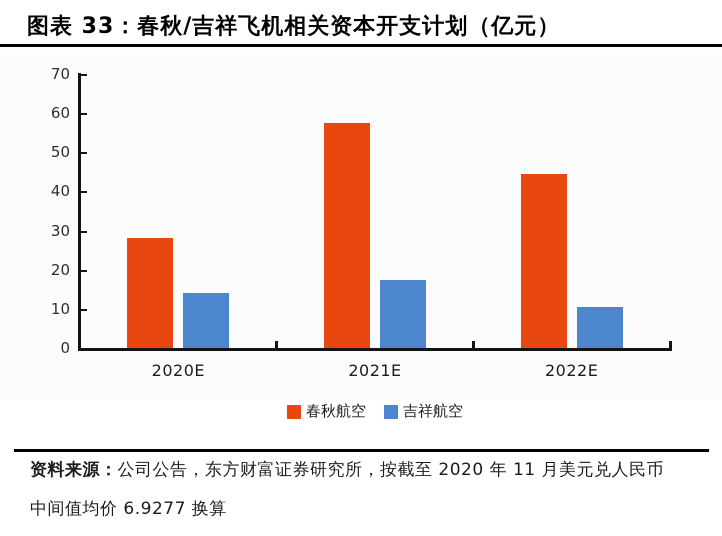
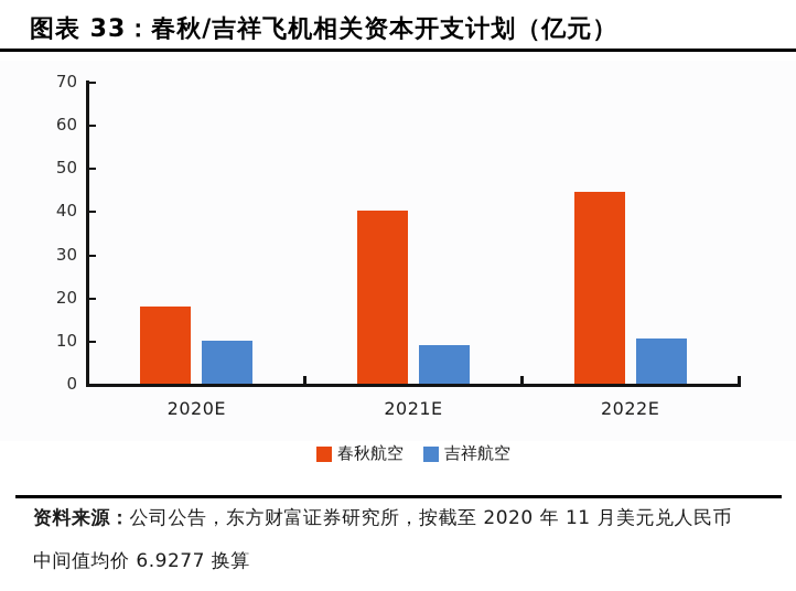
春秋航空/2020E: 28 -> 18
吉祥航空/2020E: 14 -> 10
春秋航空/2021E: 58 -> 40
吉祥航空/2021E: 18 -> 9
